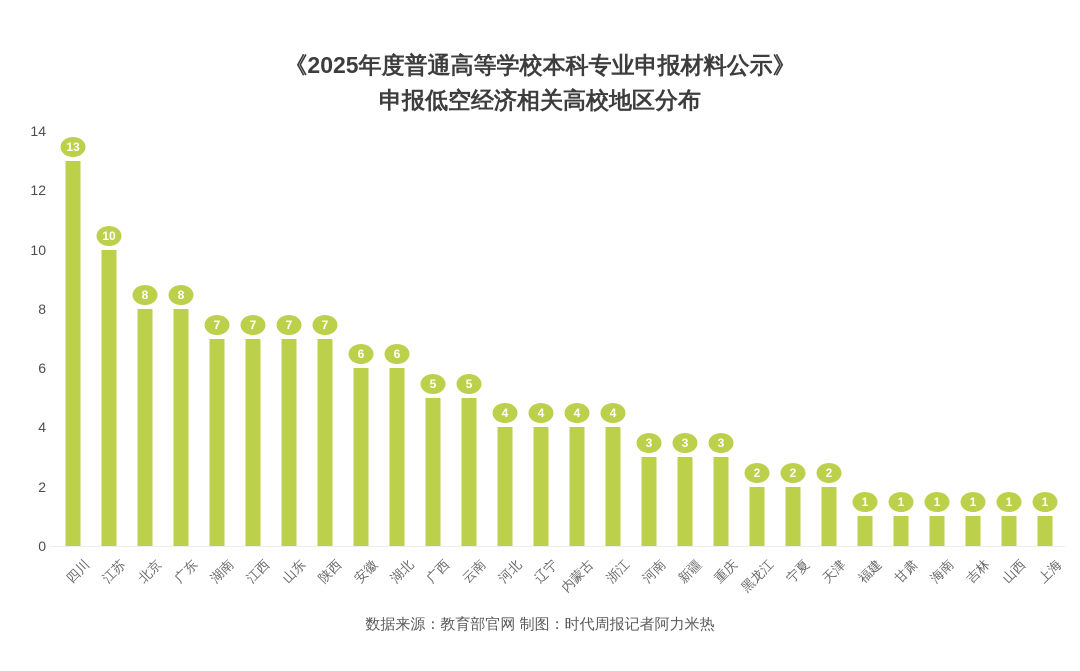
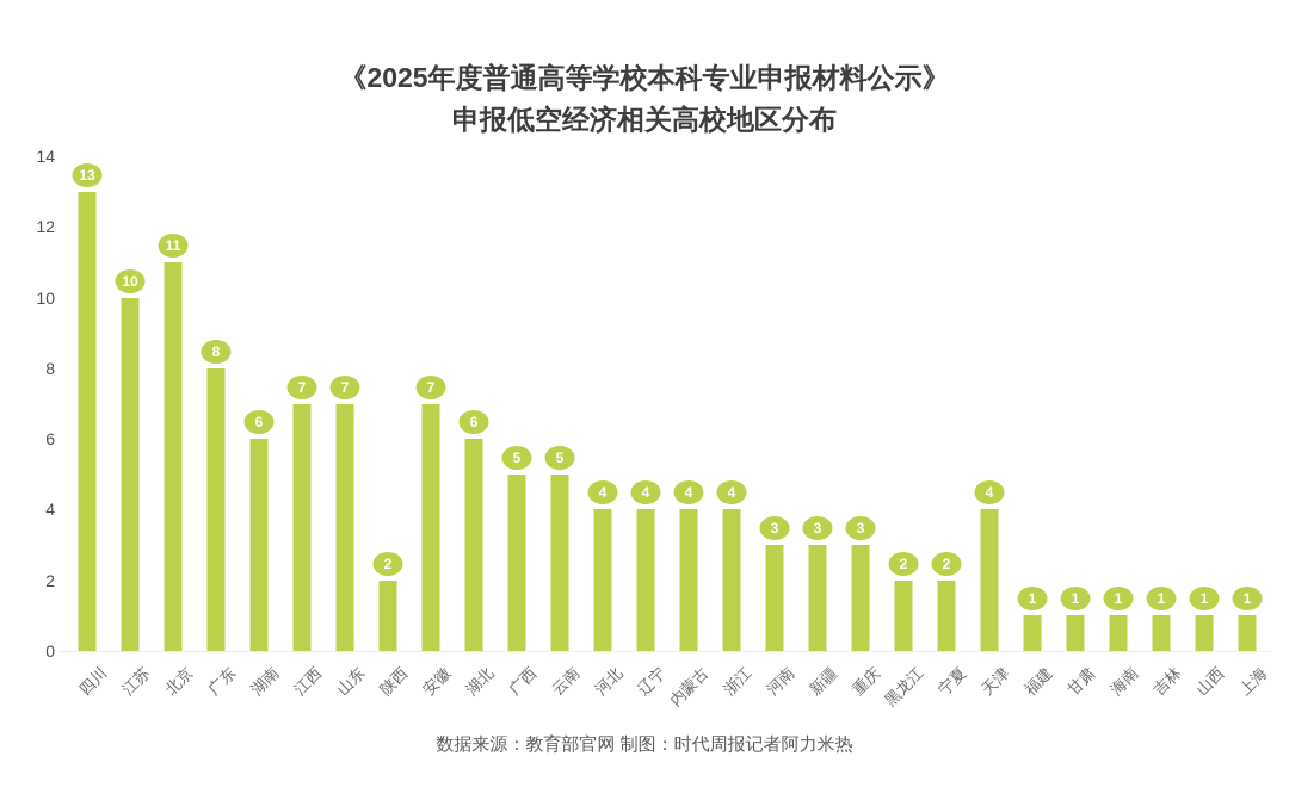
北京: 8 -> 11
湖南: 7 -> 6
陕西: 7 -> 2
安徽: 6 -> 7
天津: 2 -> 4
